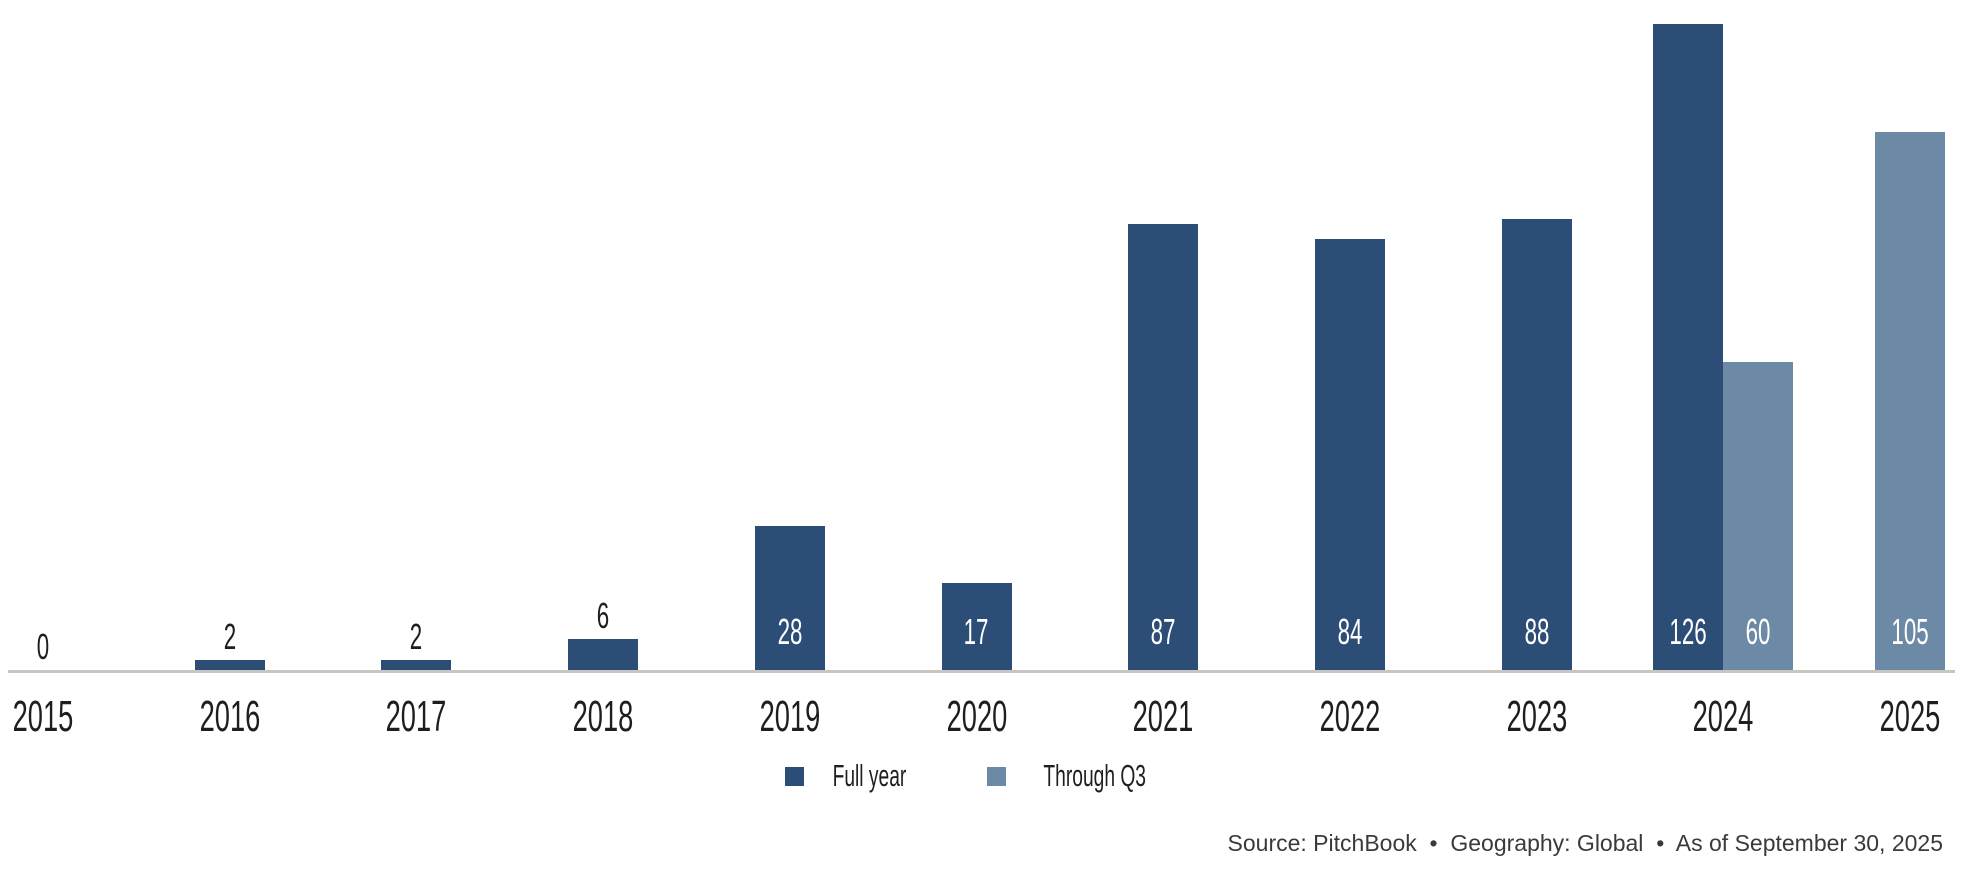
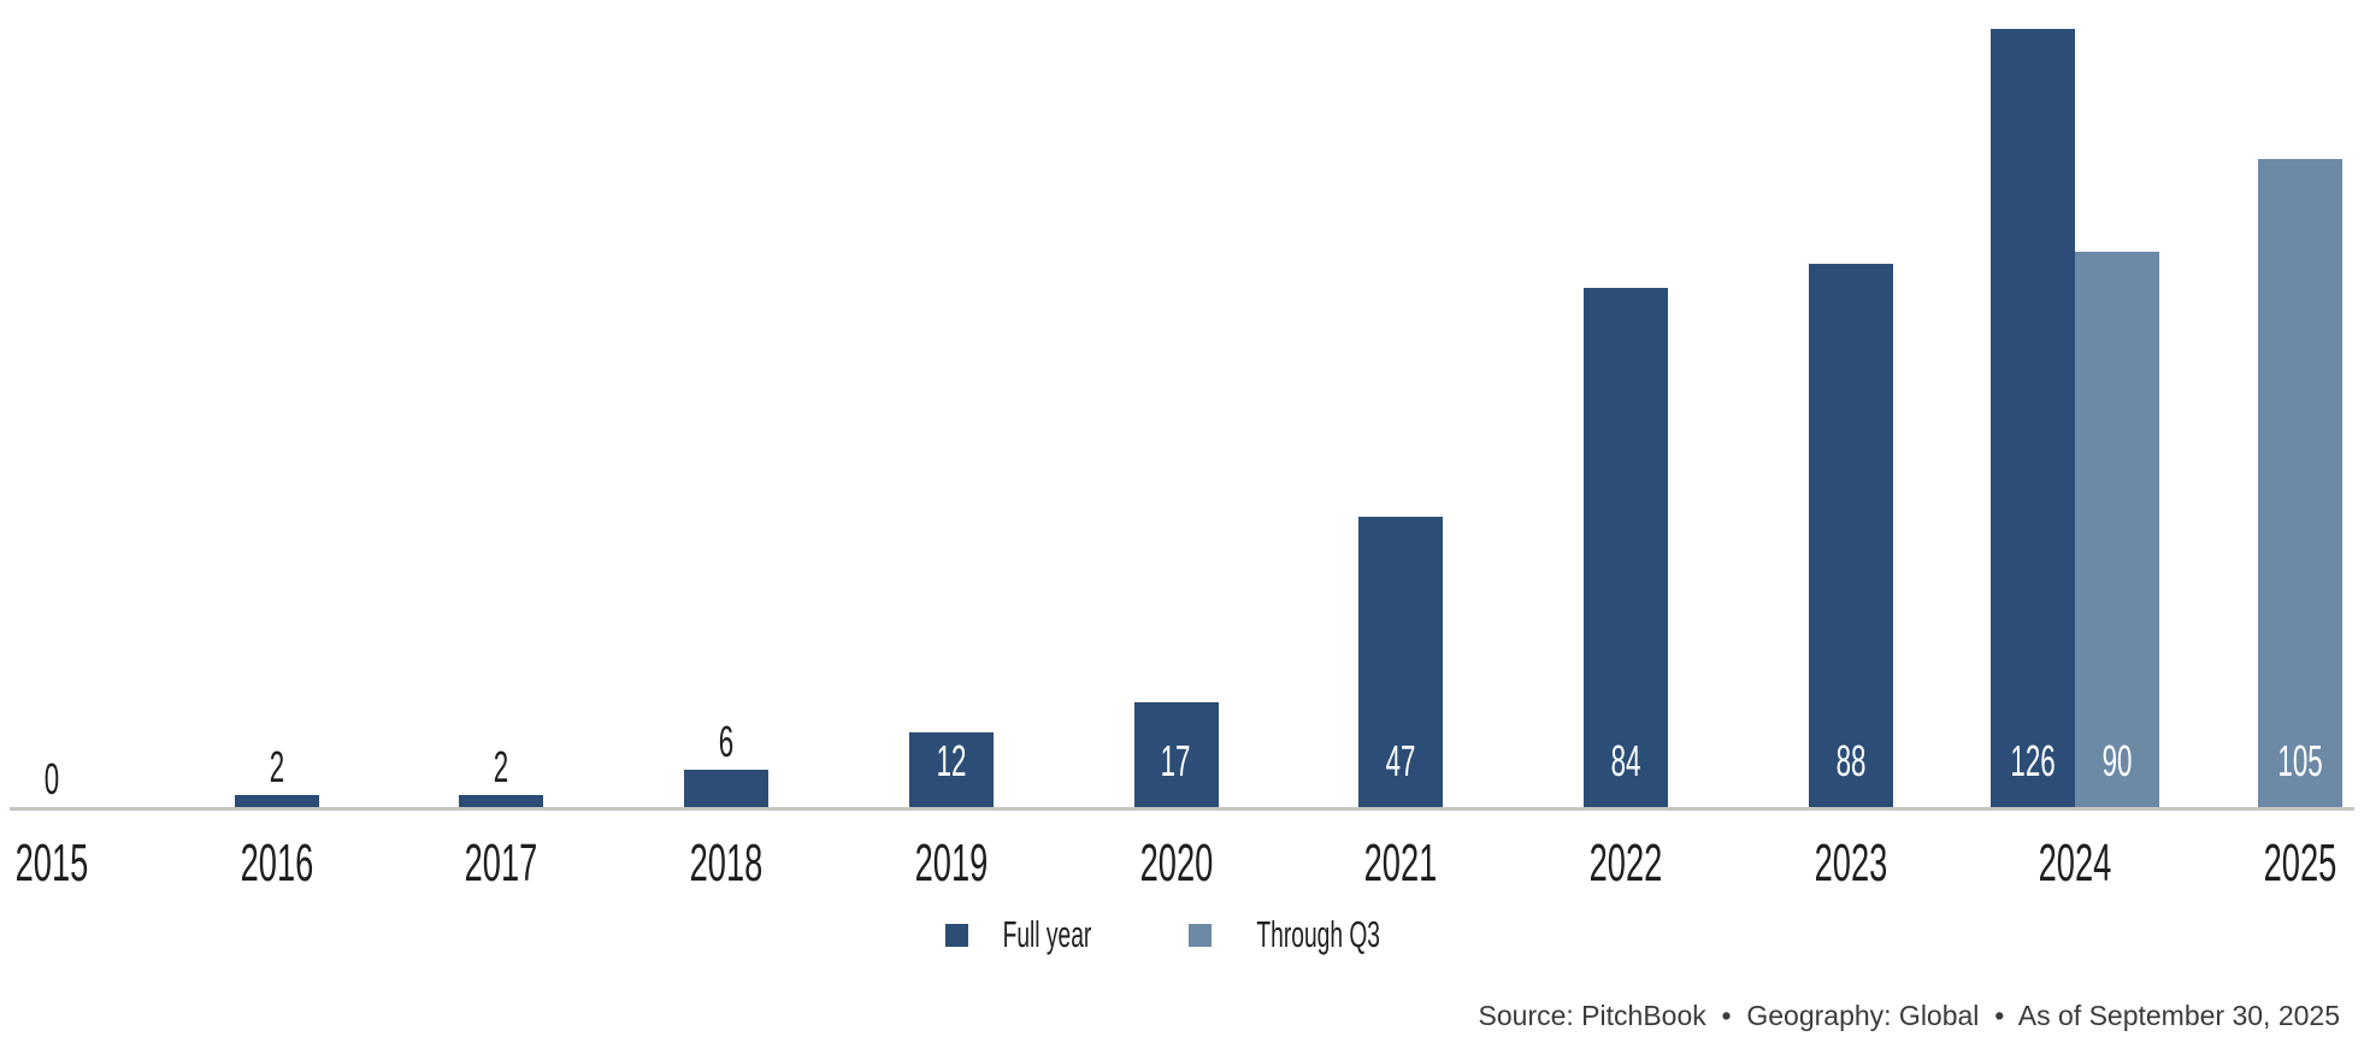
Full year/2019: 28 -> 12
Full year/2021: 87 -> 47
Through Q3/2024: 60 -> 90
